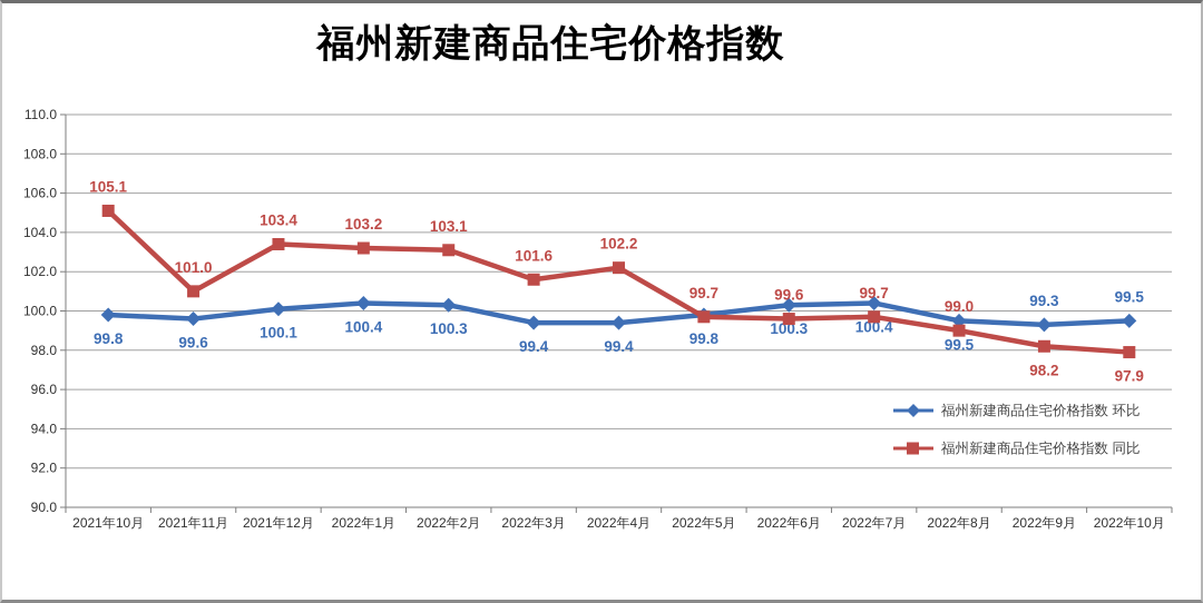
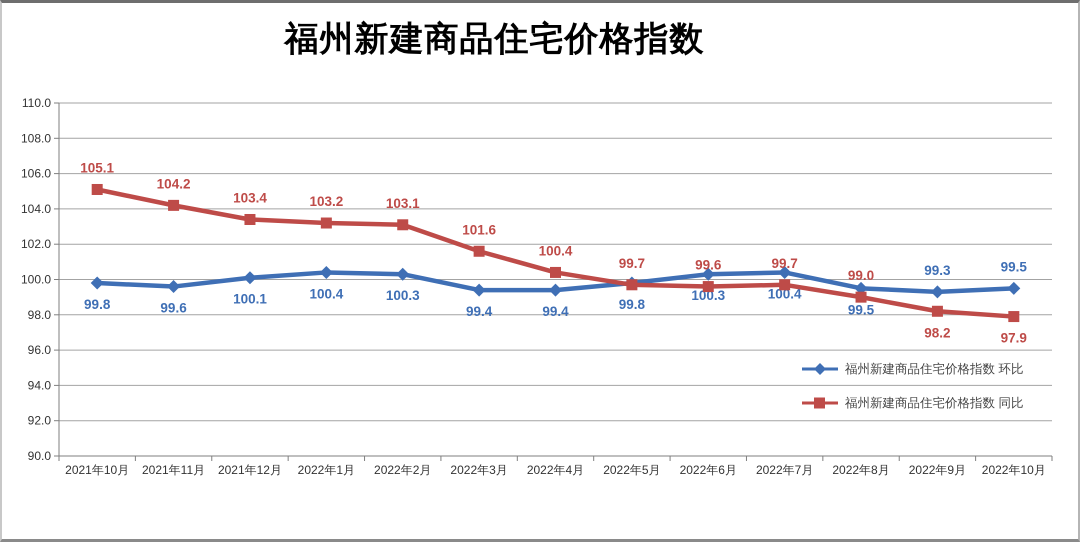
福州新建商品住宅价格指数 同比/2021年11月: 101.0 -> 104.2
福州新建商品住宅价格指数 同比/2022年4月: 102.2 -> 100.4
